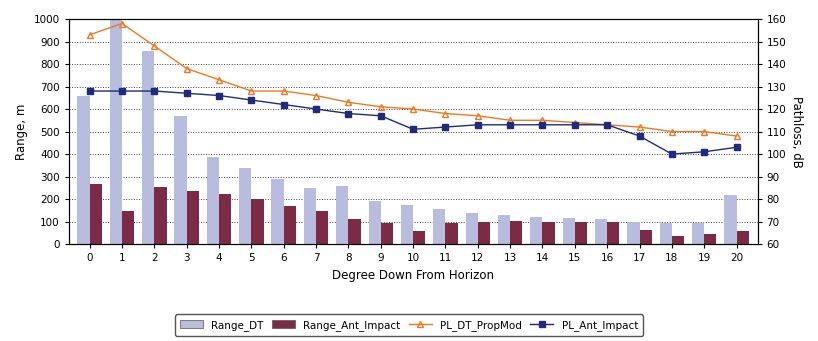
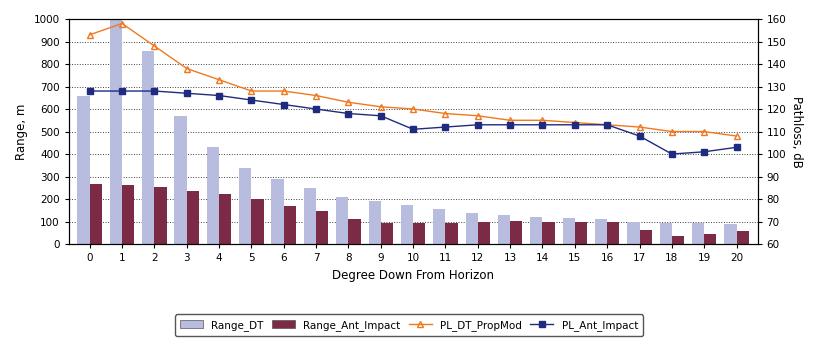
Range_Ant_Impact/1: 145 -> 262
Range_DT/4: 385 -> 430
Range_DT/8: 260 -> 210
Range_Ant_Impact/10: 60 -> 95
Range_DT/20: 220 -> 90
